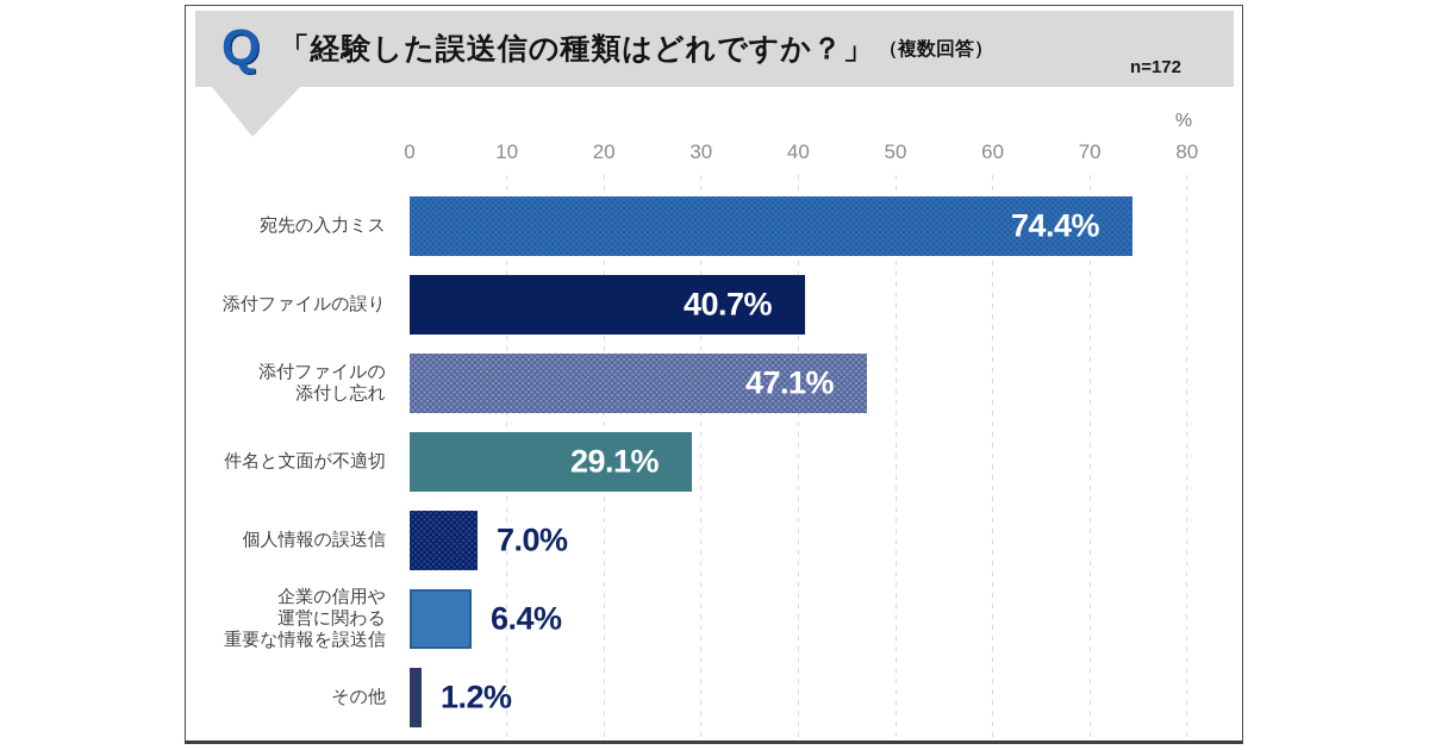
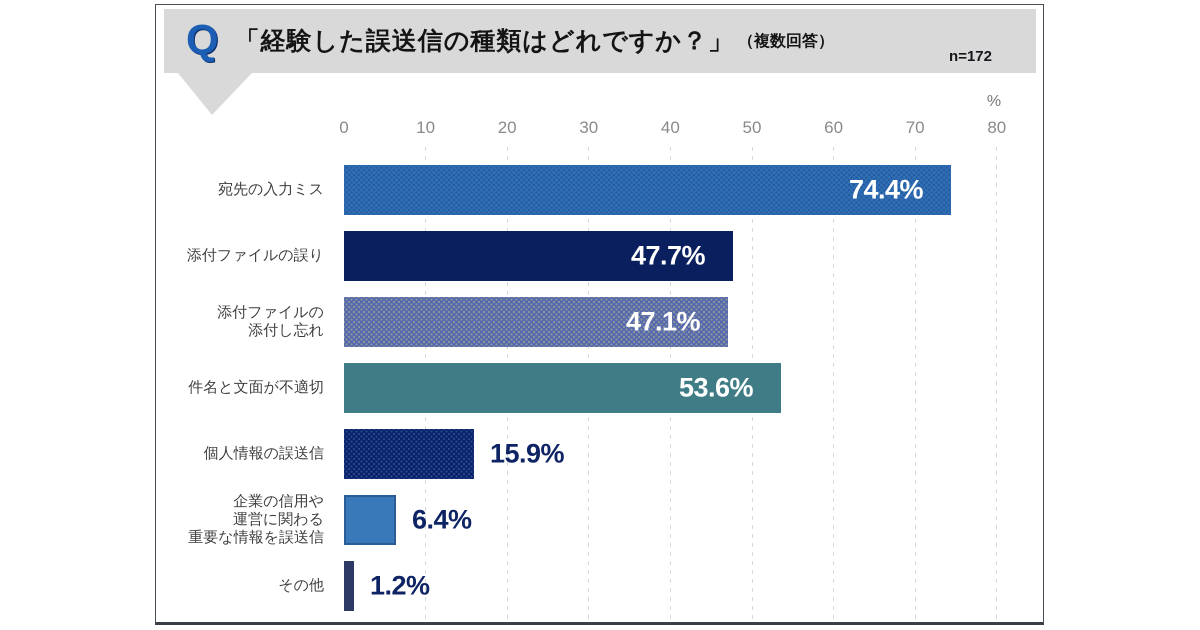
添付ファイルの誤り: 40.7% -> 47.7%
件名と文面が不適切: 29.1% -> 53.6%
個人情報の誤送信: 7.0% -> 15.9%
